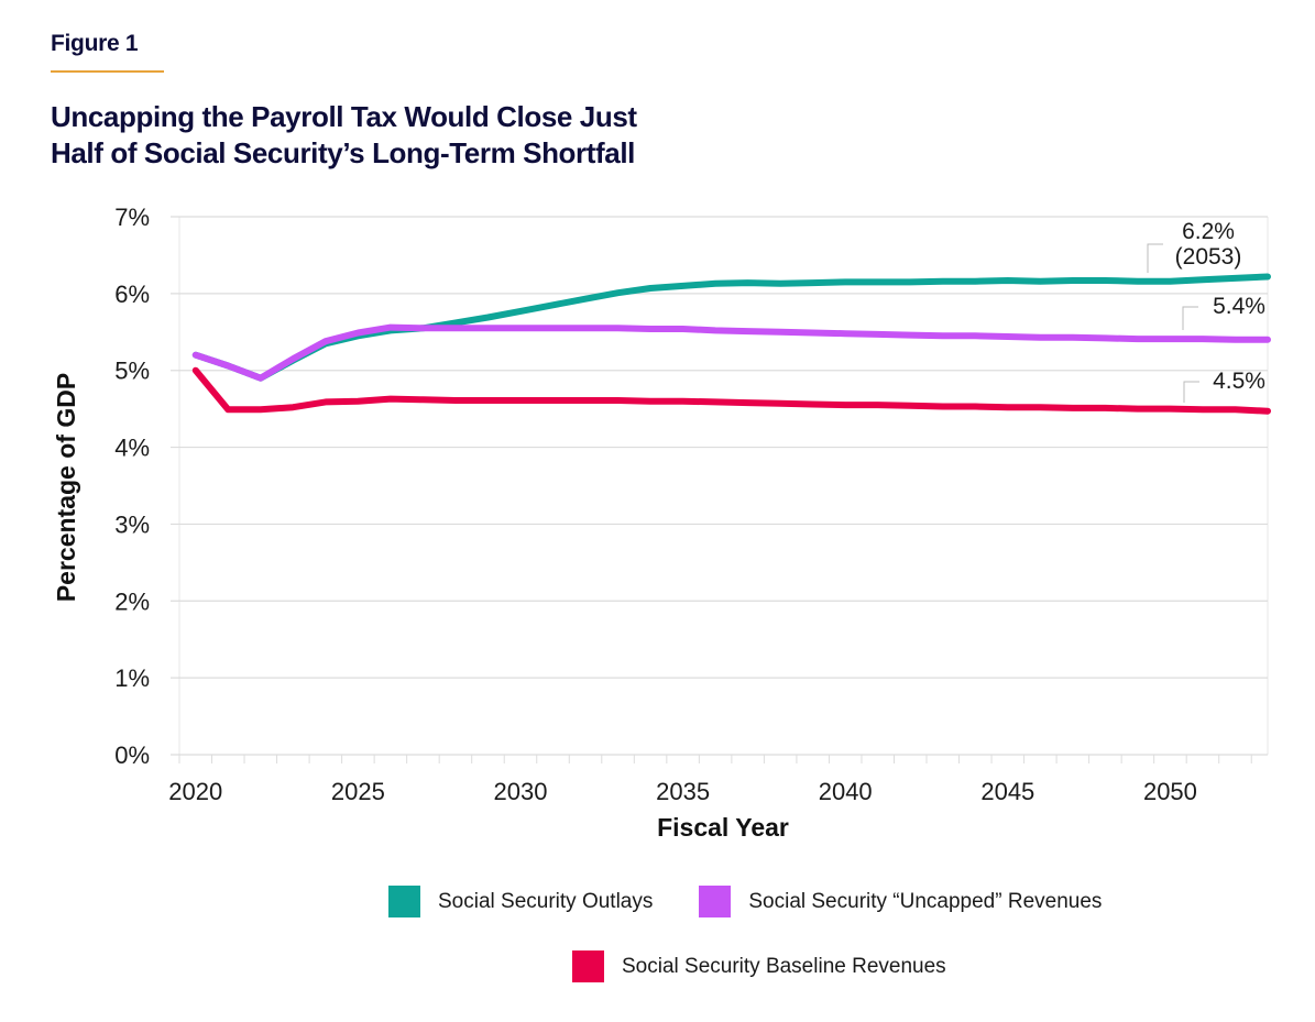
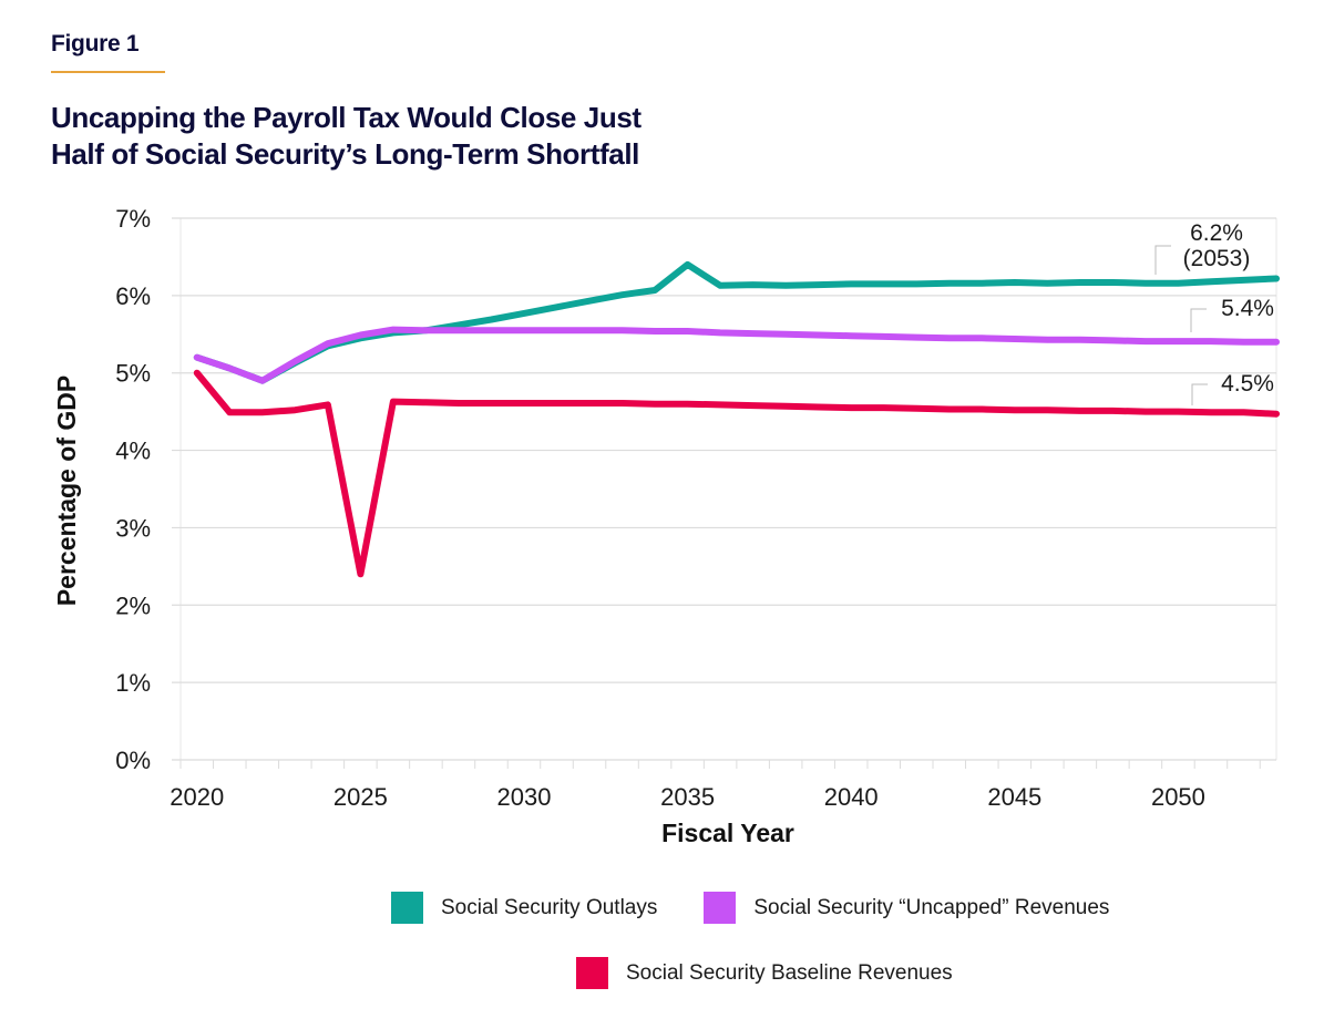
Social Security Baseline Revenues/2025: 4.6% -> 2.4%
Social Security Outlays/2035: 6.1% -> 6.4%
